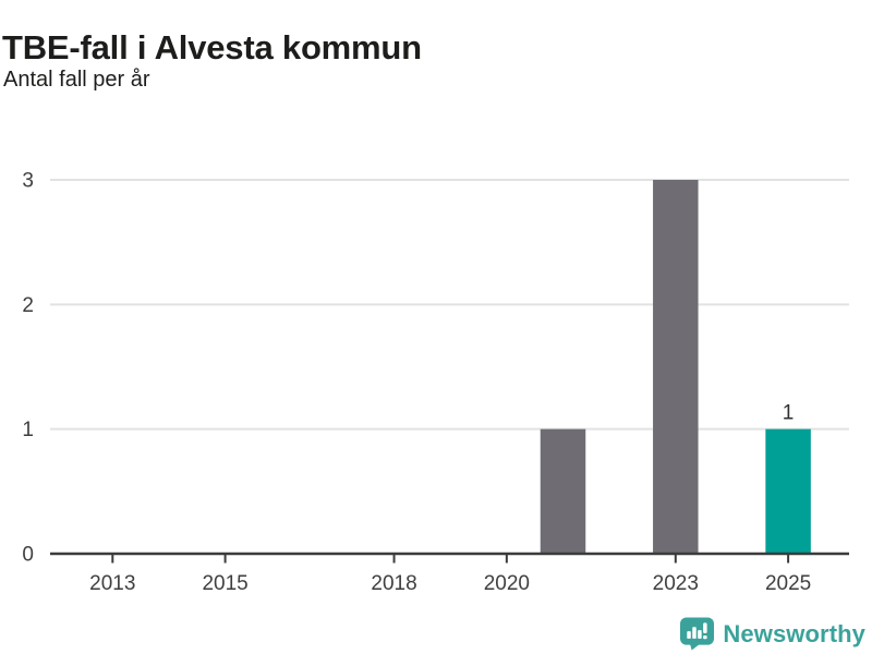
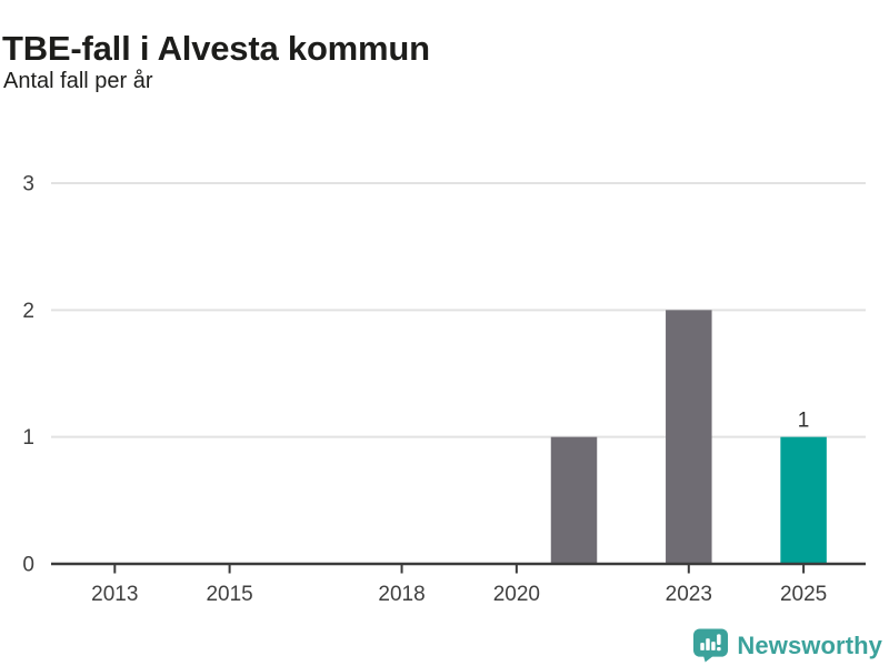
2023: 3 -> 2
